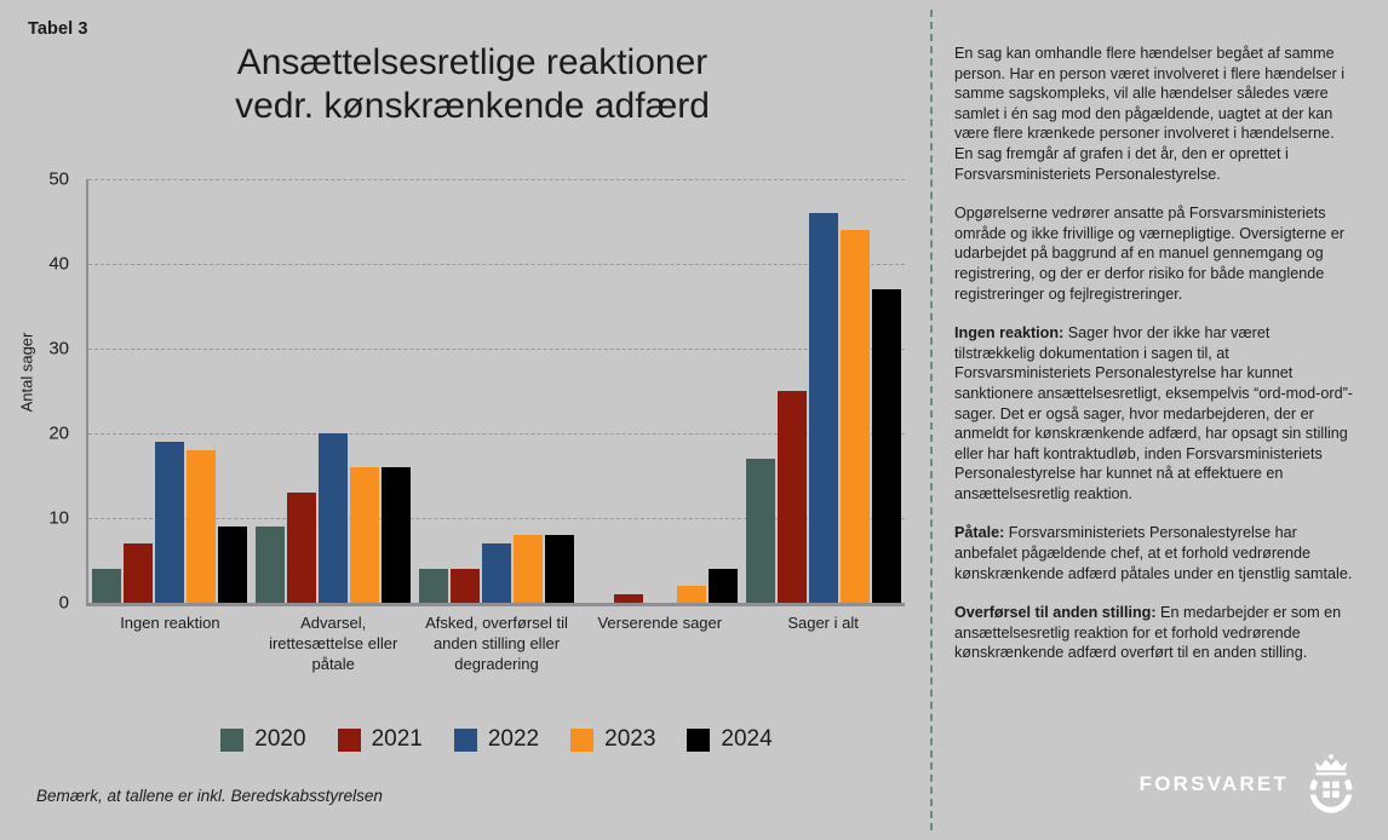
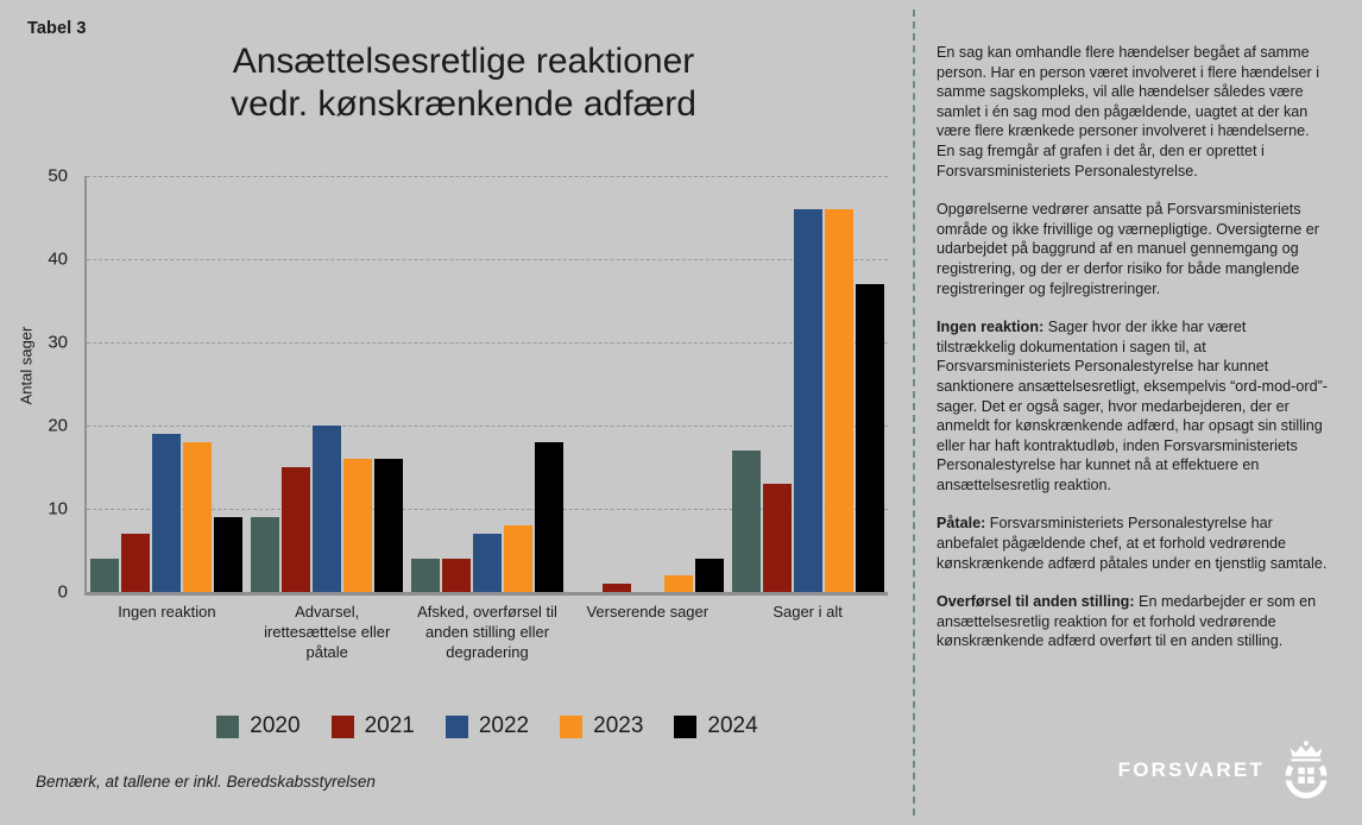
2021/Advarsel, irettesættelse eller påtale: 13 -> 15
2024/Afsked, overførsel til anden stilling eller degradering: 8 -> 18
2021/Sager i alt: 25 -> 13
2023/Sager i alt: 44 -> 46
